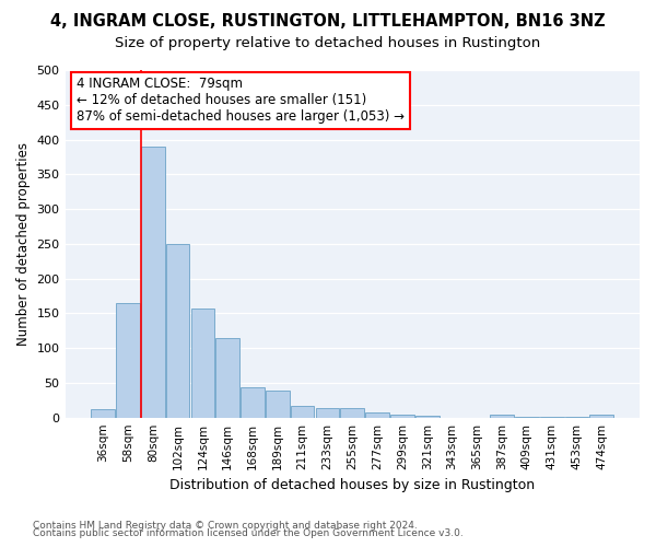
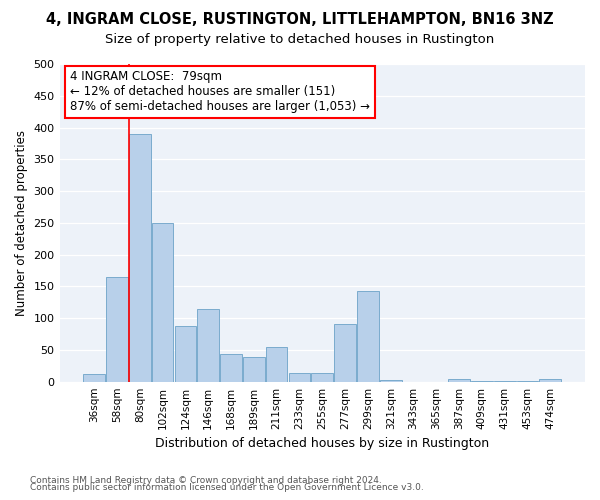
124sqm: 157 -> 88
211sqm: 17 -> 54
277sqm: 8 -> 90
299sqm: 5 -> 142
